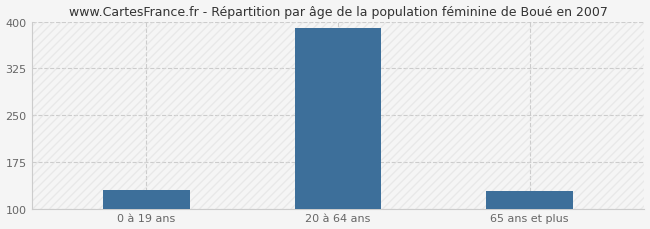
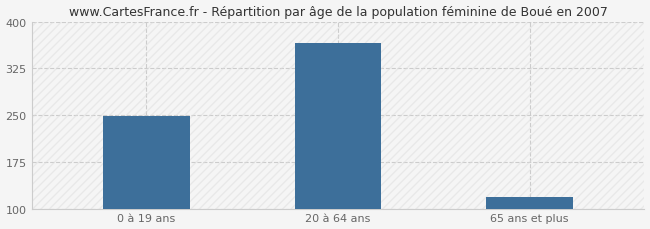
0 à 19 ans: 130 -> 248
20 à 64 ans: 390 -> 366
65 ans et plus: 128 -> 118
